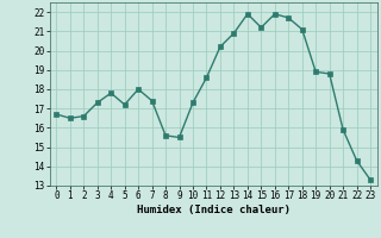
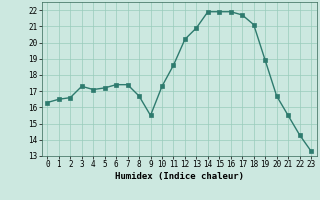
0: 16.7 -> 16.3
4: 17.8 -> 17.1
6: 18.0 -> 17.4
8: 15.6 -> 16.7
15: 21.2 -> 21.9
20: 18.8 -> 16.7
21: 15.9 -> 15.5
